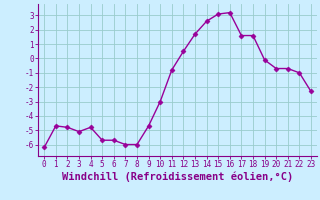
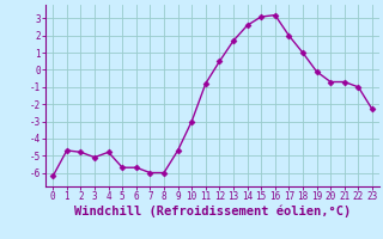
17: 1.6 -> 2.0
18: 1.6 -> 1.0
